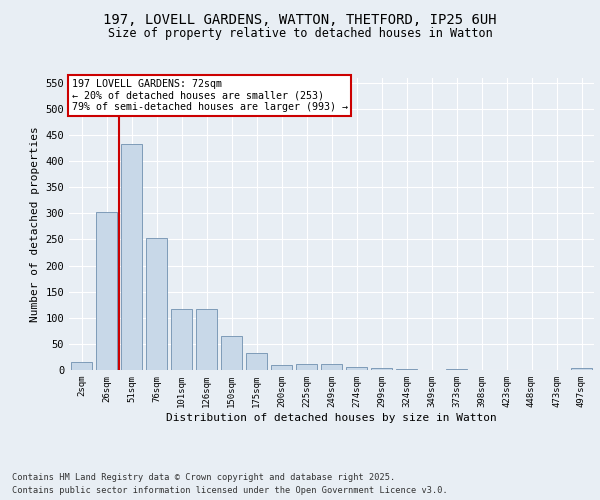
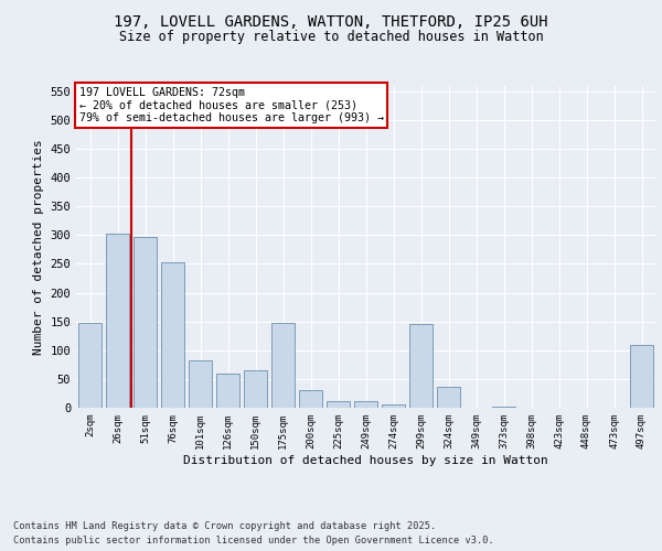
2sqm: 15 -> 148
51sqm: 432 -> 296
101sqm: 117 -> 82
126sqm: 117 -> 60
175sqm: 33 -> 148
200sqm: 10 -> 30
299sqm: 3 -> 146
324sqm: 1 -> 36
497sqm: 4 -> 110
